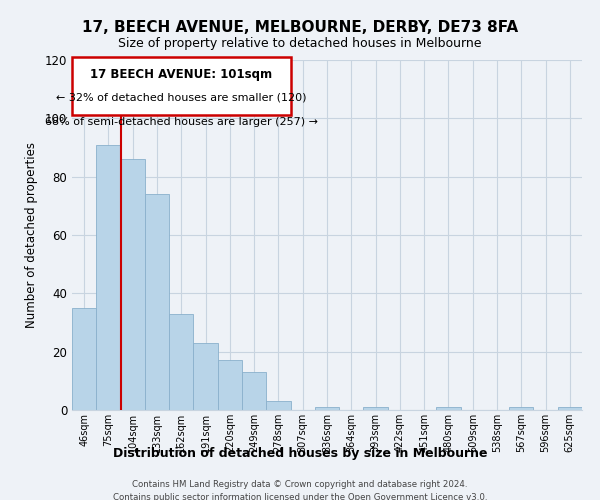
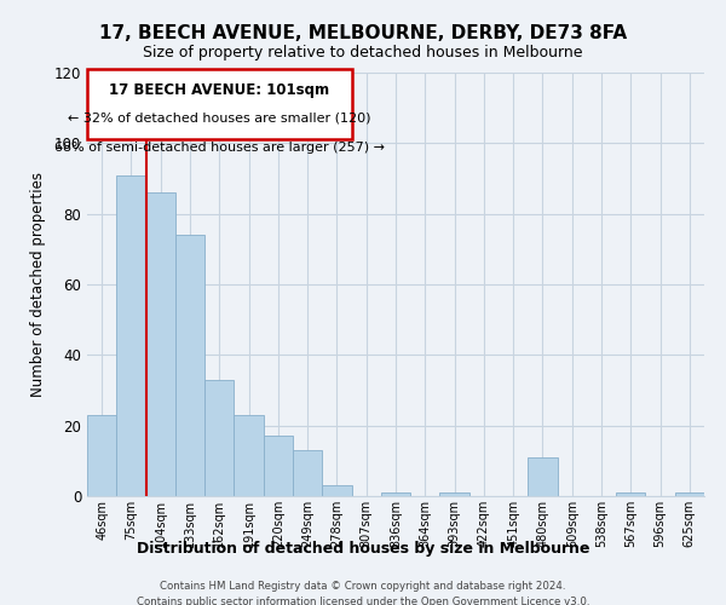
46sqm: 35 -> 23
480sqm: 1 -> 11
